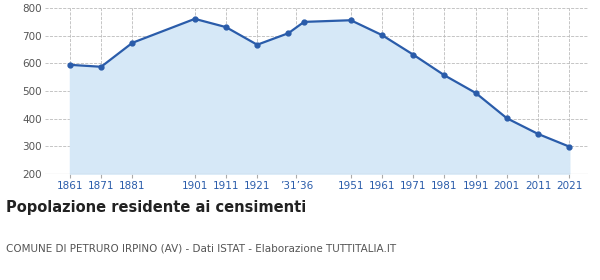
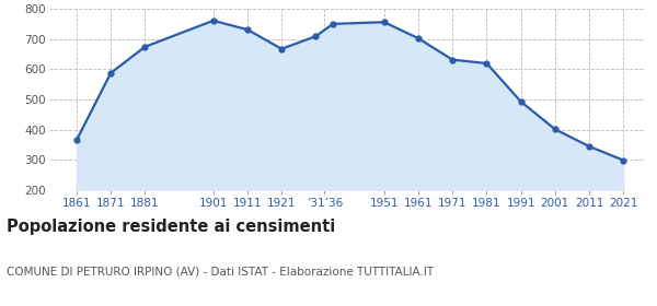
1861: 595 -> 365
1981: 557 -> 620
